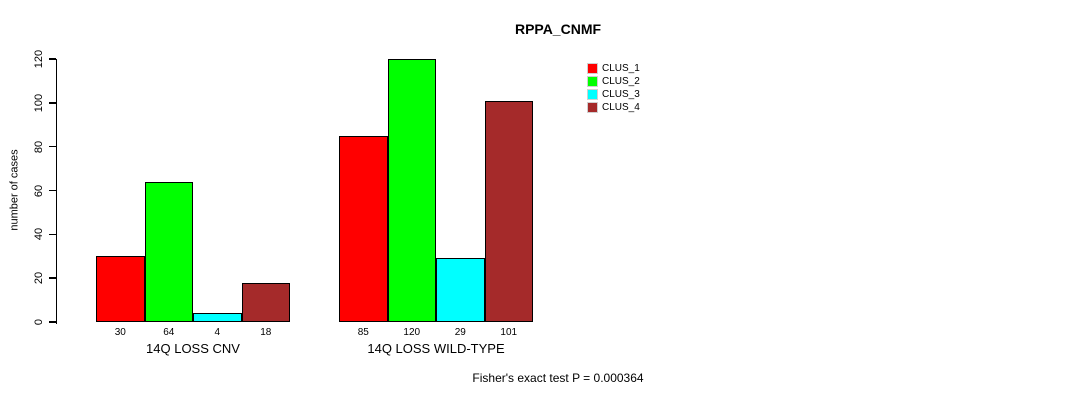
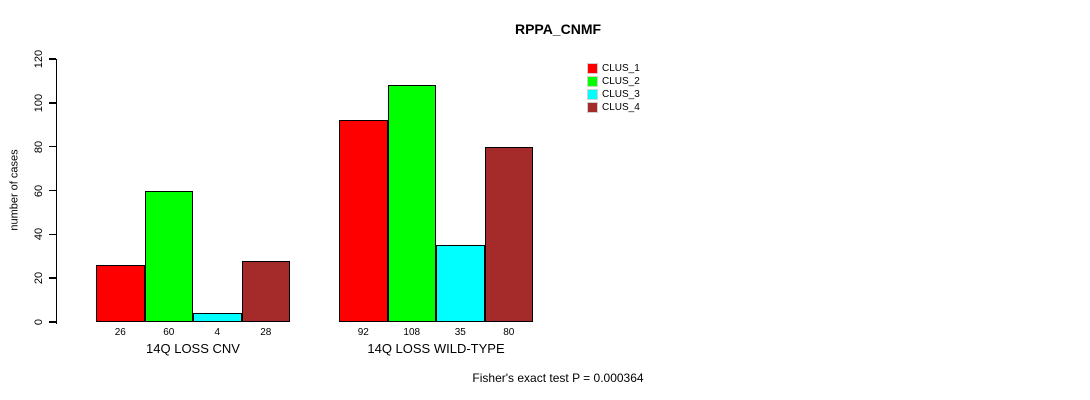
CLUS_1/14Q LOSS CNV: 30 -> 26
CLUS_2/14Q LOSS CNV: 64 -> 60
CLUS_4/14Q LOSS CNV: 18 -> 28
CLUS_1/14Q LOSS WILD-TYPE: 85 -> 92
CLUS_2/14Q LOSS WILD-TYPE: 120 -> 108
CLUS_3/14Q LOSS WILD-TYPE: 29 -> 35
CLUS_4/14Q LOSS WILD-TYPE: 101 -> 80
